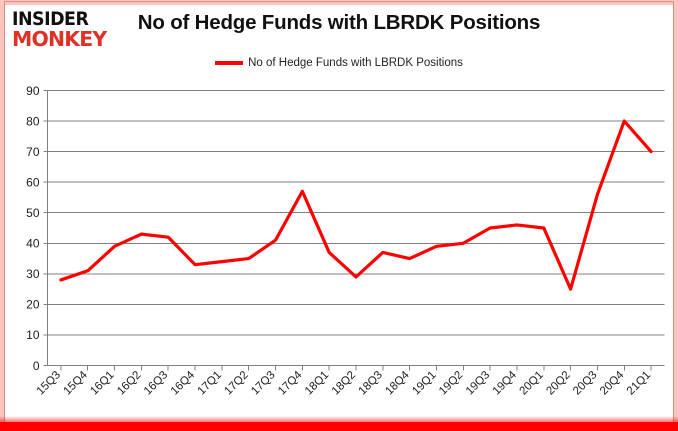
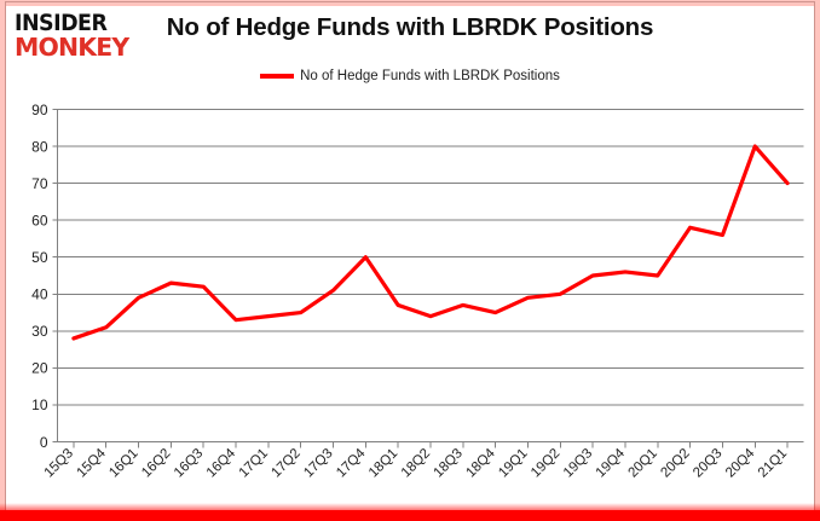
17Q4: 57 -> 50
18Q2: 29 -> 34
20Q2: 25 -> 58
